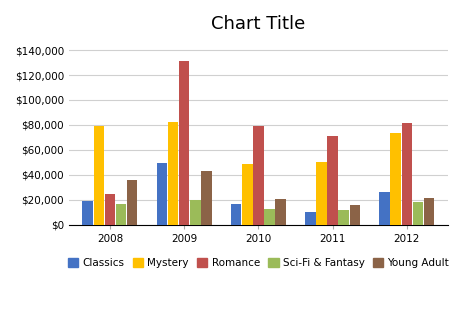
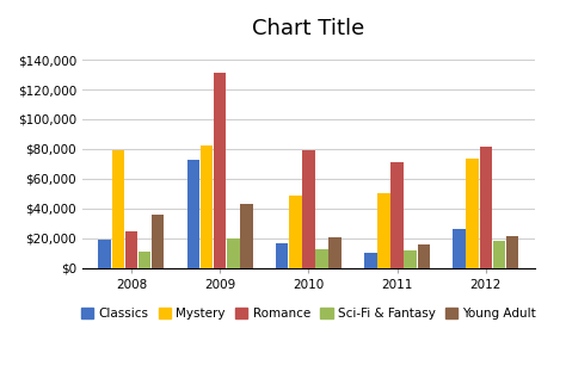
Sci-Fi & Fantasy/2008: $17,000 -> $11,000
Classics/2009: $49,000 -> $73,000
